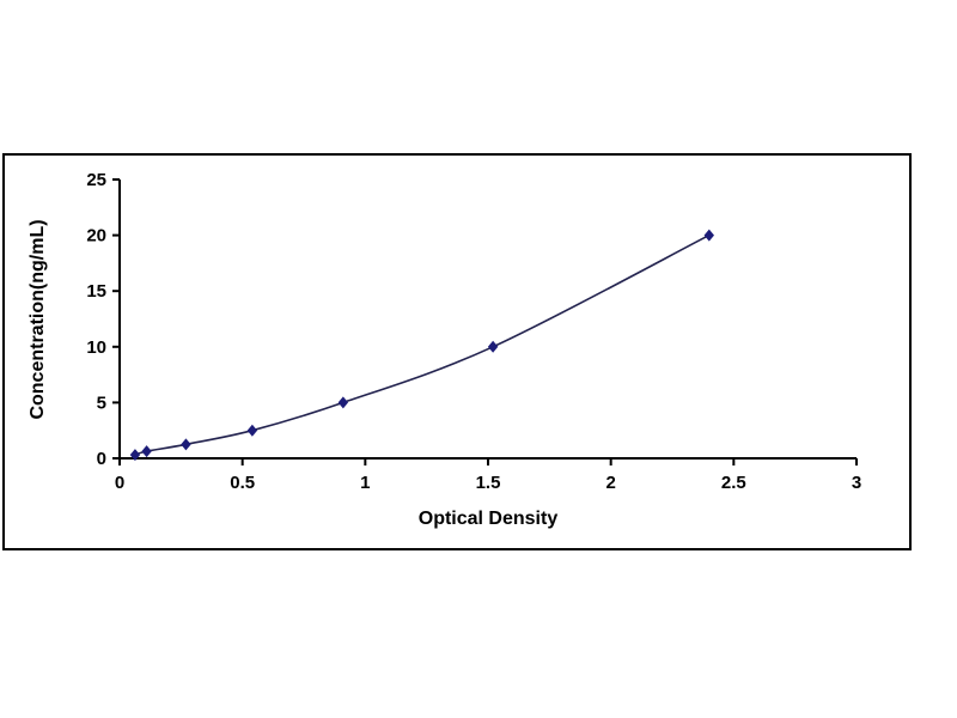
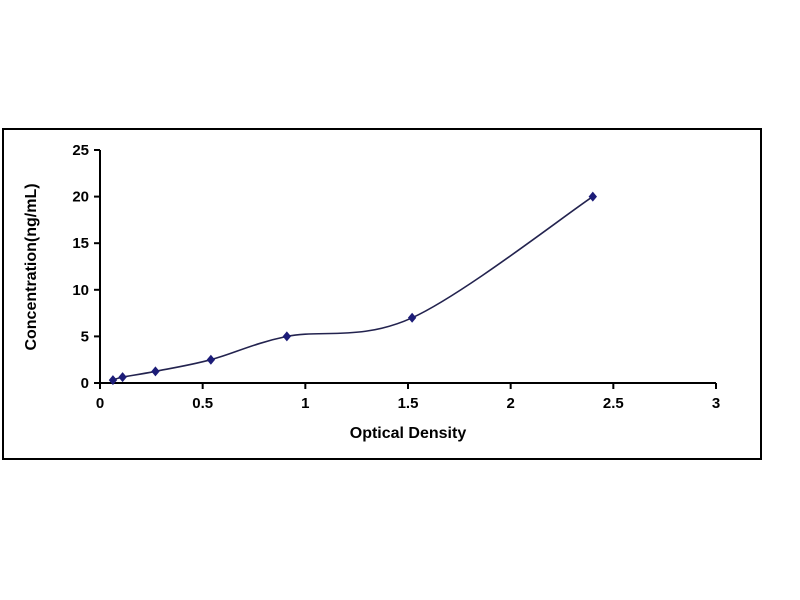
1.52: 10 -> 7
